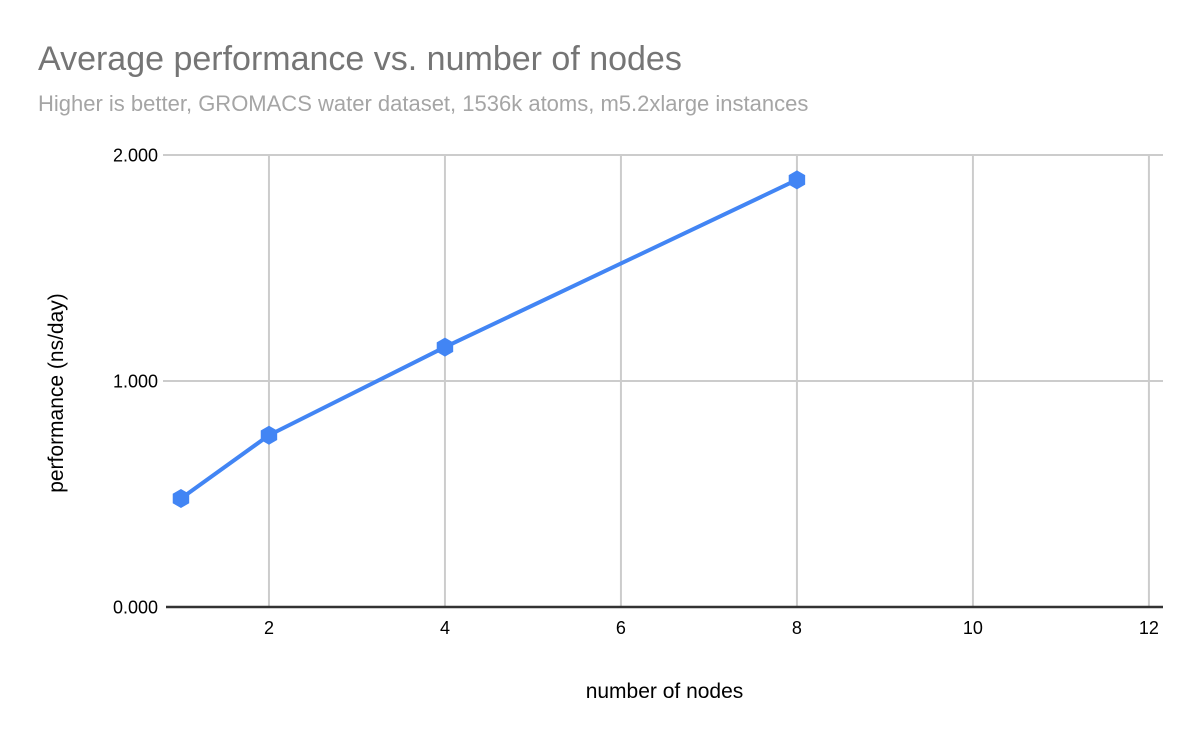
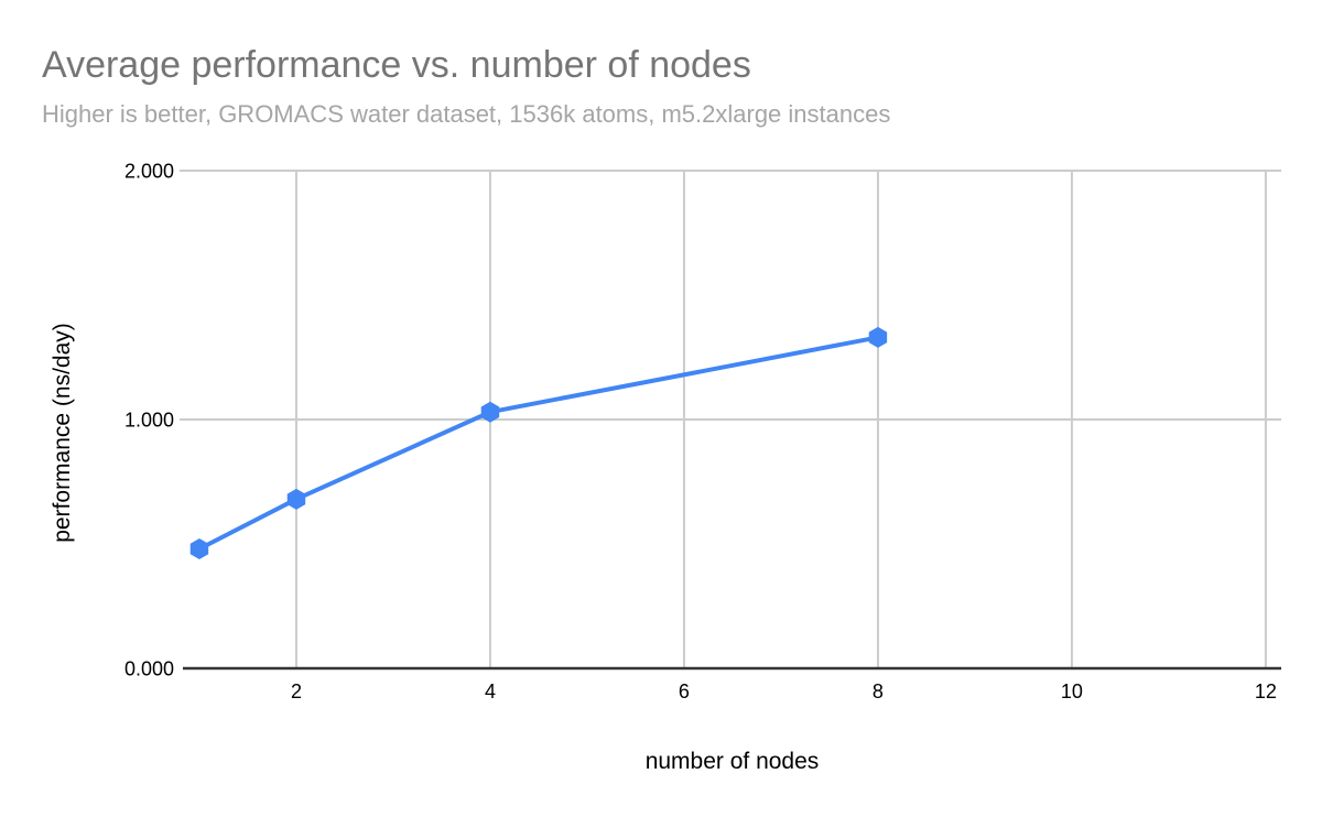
2: 0.76 -> 0.68
4: 1.15 -> 1.03
8: 1.89 -> 1.33
